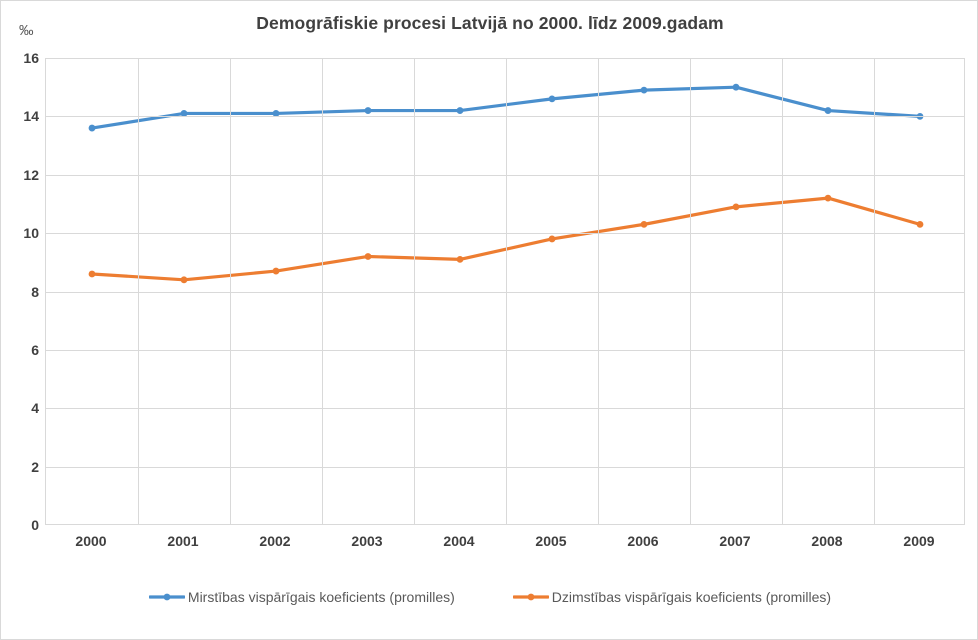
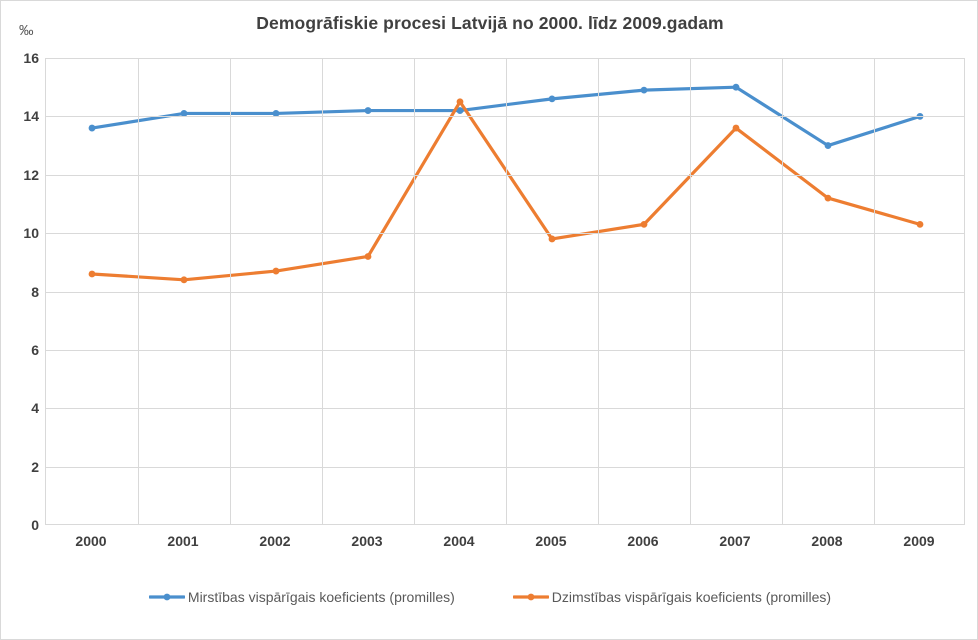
Dzimstības vispārīgais koeficients (promilles)/2004: 9.1 -> 14.5
Dzimstības vispārīgais koeficients (promilles)/2007: 10.9 -> 13.6
Mirstības vispārīgais koeficients (promilles)/2008: 14.2 -> 13.0
